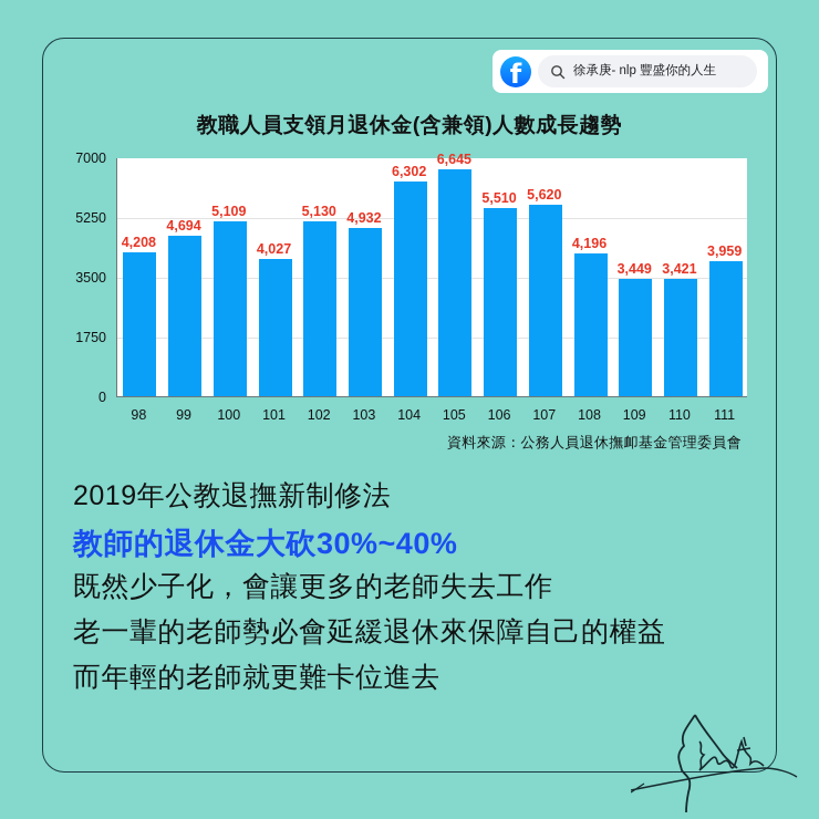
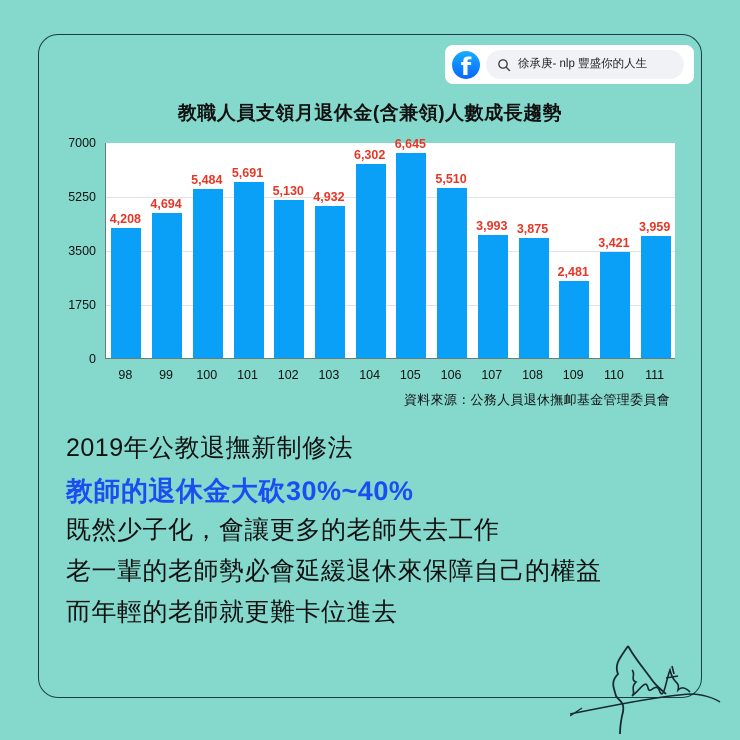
100: 5,109 -> 5,484
101: 4,027 -> 5,691
107: 5,620 -> 3,993
108: 4,196 -> 3,875
109: 3,449 -> 2,481
